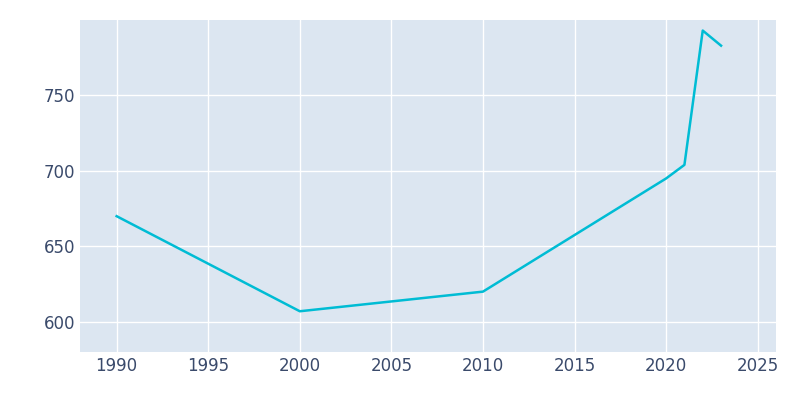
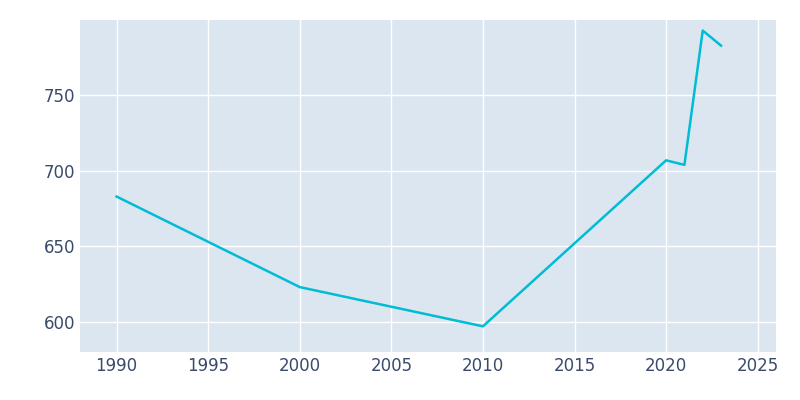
1990: 670 -> 683
2000: 607 -> 623
2010: 620 -> 597
2020: 695 -> 707
